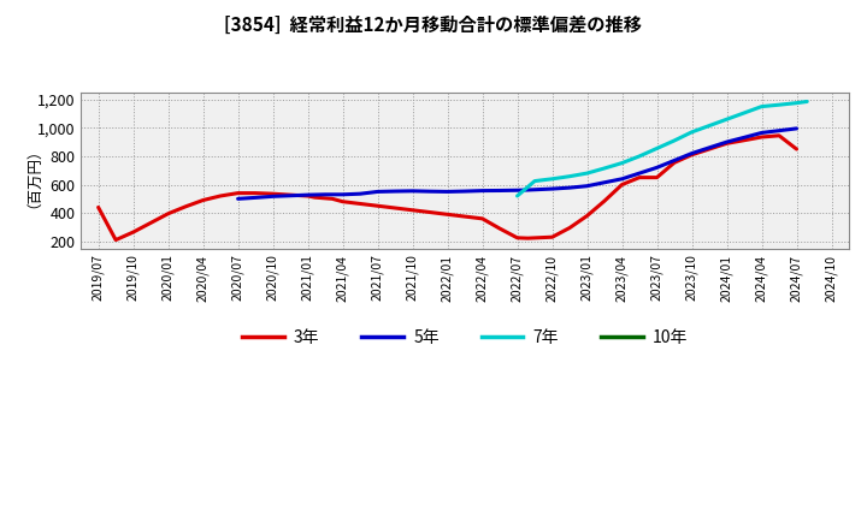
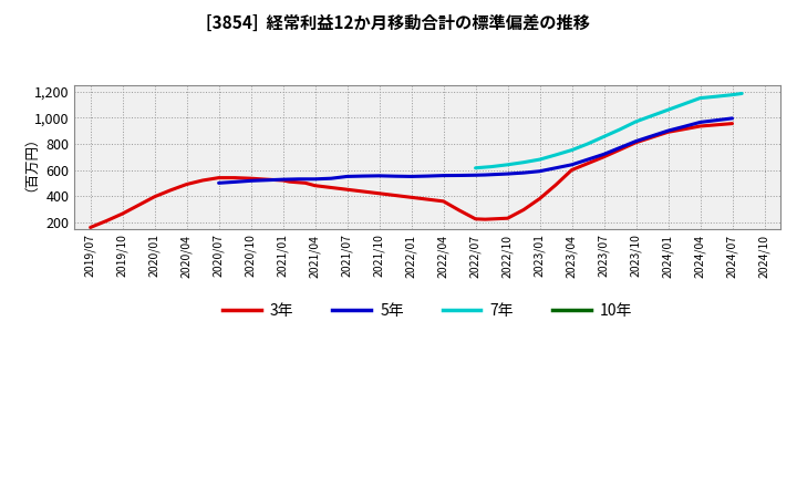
3年/2019/07: 440 -> 160
7年/2022/07: 520 -> 620
3年/2023/07: 650 -> 700
3年/2024/07: 850 -> 960
